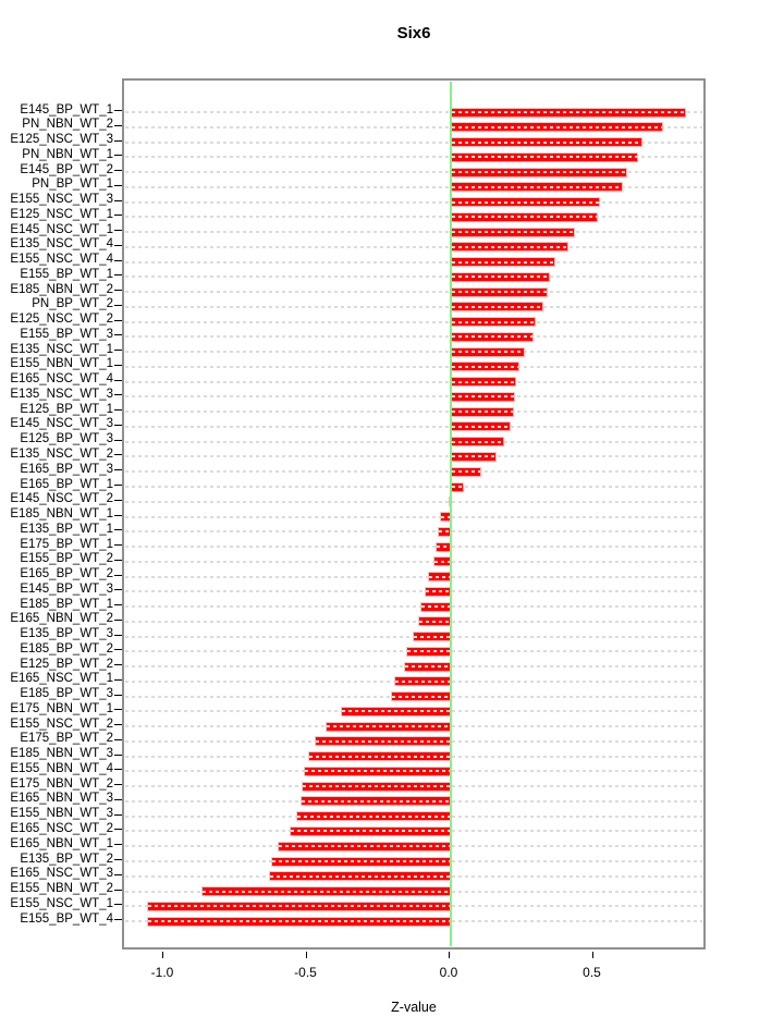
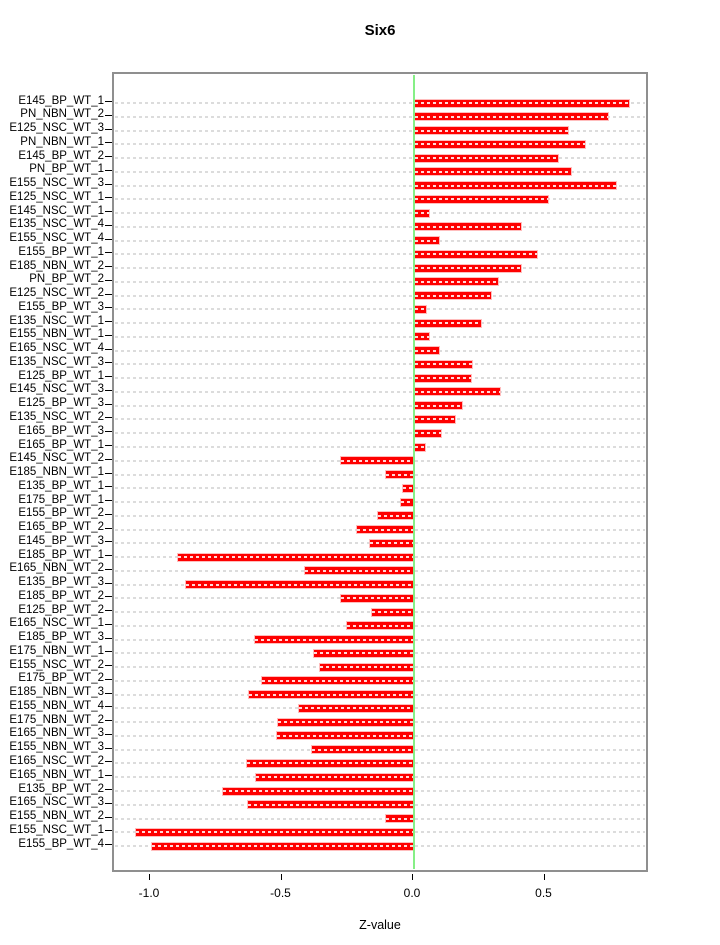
E125_NSC_WT_3: 0.67 -> 0.59
E145_BP_WT_2: 0.61 -> 0.55
E155_NSC_WT_3: 0.52 -> 0.77
E145_NSC_WT_1: 0.43 -> 0.06
E155_NSC_WT_4: 0.36 -> 0.10
E155_BP_WT_1: 0.34 -> 0.47
E185_NBN_WT_2: 0.34 -> 0.41
E155_BP_WT_3: 0.29 -> 0.05
E155_NBN_WT_1: 0.24 -> 0.06
E165_NSC_WT_4: 0.23 -> 0.10
E145_NSC_WT_3: 0.21 -> 0.33
E145_NSC_WT_2: -0.01 -> -0.28
E185_NBN_WT_1: -0.04 -> -0.11
E155_BP_WT_2: -0.06 -> -0.14
E165_BP_WT_2: -0.08 -> -0.22
E145_BP_WT_3: -0.09 -> -0.17
E185_BP_WT_1: -0.10 -> -0.90
E165_NBN_WT_2: -0.11 -> -0.42
E135_BP_WT_3: -0.13 -> -0.87
E185_BP_WT_2: -0.16 -> -0.28
E165_NSC_WT_1: -0.20 -> -0.26
E185_BP_WT_3: -0.21 -> -0.61
E155_NSC_WT_2: -0.44 -> -0.36
E175_BP_WT_2: -0.48 -> -0.58
E185_NBN_WT_3: -0.50 -> -0.63
E155_NBN_WT_4: -0.51 -> -0.44
E155_NBN_WT_3: -0.54 -> -0.39
E165_NSC_WT_2: -0.56 -> -0.64
E135_BP_WT_2: -0.63 -> -0.73
E155_NBN_WT_2: -0.87 -> -0.11
E155_BP_WT_4: -1.06 -> -1.00
